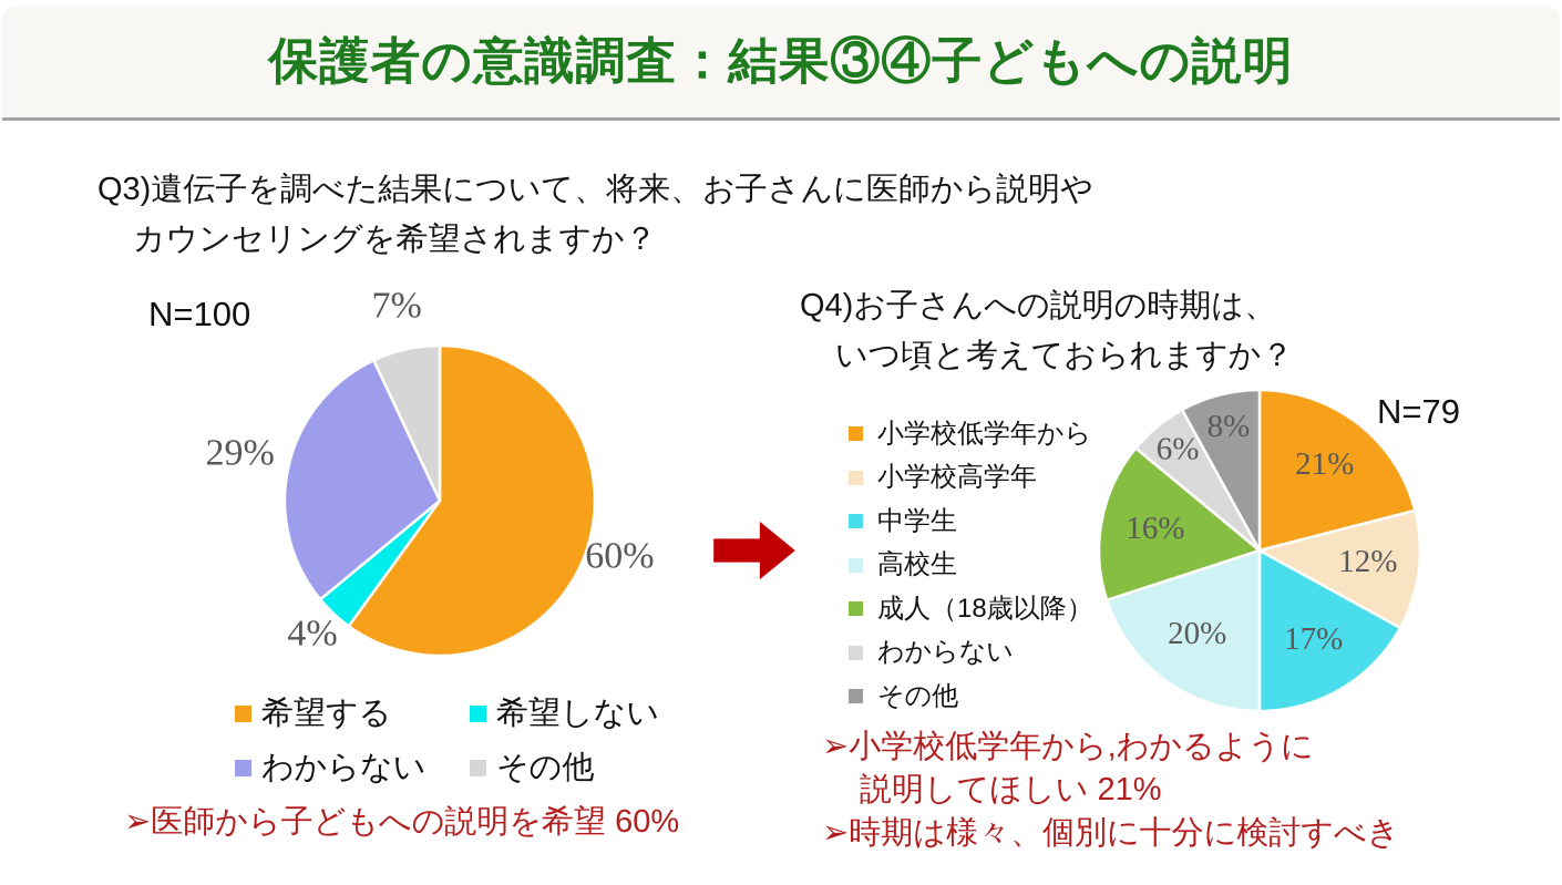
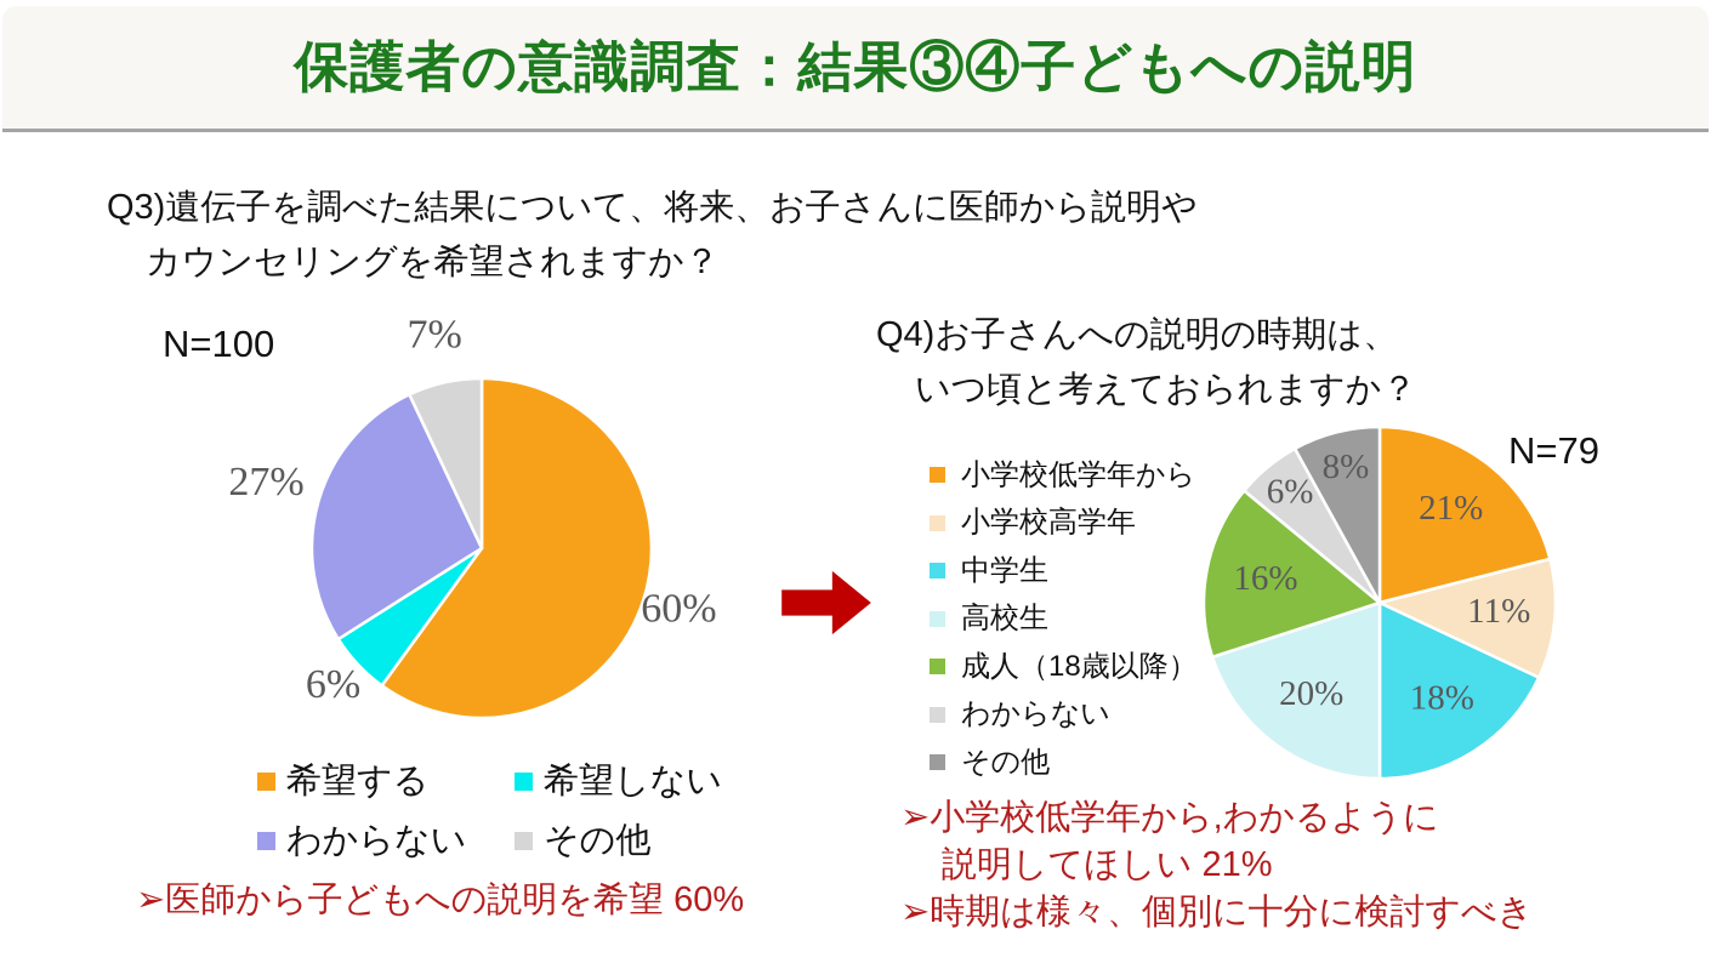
Q3)遺伝子を調べた結果について、将来、お子さんに医師から説明やカウンセリングを希望されますか？/希望しない: 4% -> 6%
Q3)遺伝子を調べた結果について、将来、お子さんに医師から説明やカウンセリングを希望されますか？/わからない: 29% -> 27%
Q4)お子さんへの説明の時期は、いつ頃と考えておられますか？/小学校高学年: 12% -> 11%
Q4)お子さんへの説明の時期は、いつ頃と考えておられますか？/中学生: 17% -> 18%
